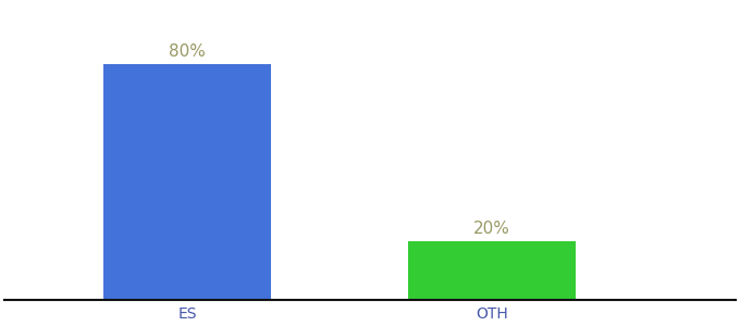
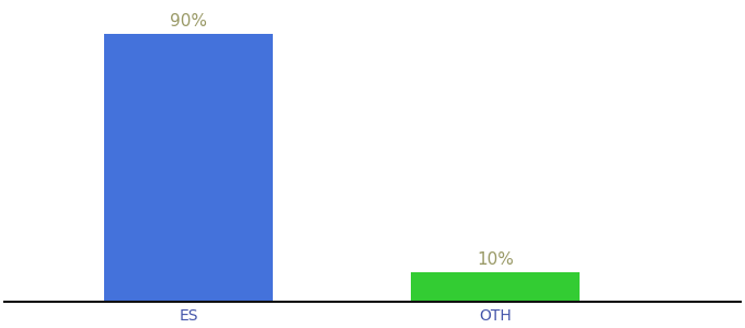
ES: 80% -> 90%
OTH: 20% -> 10%
